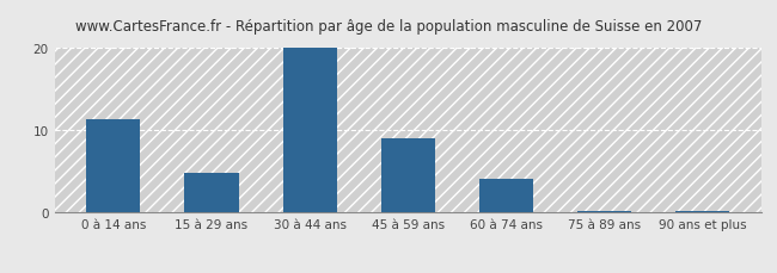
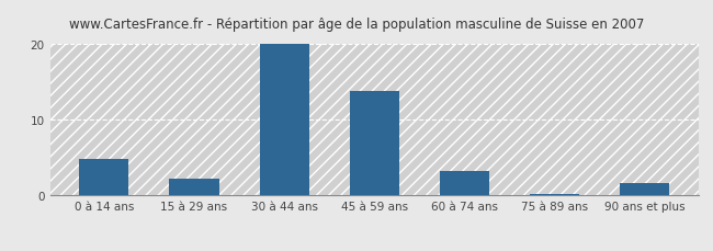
0 à 14 ans: 11.3 -> 4.8
15 à 29 ans: 4.8 -> 2.2
45 à 59 ans: 9.1 -> 13.8
60 à 74 ans: 4.1 -> 3.2
90 ans et plus: 0.1 -> 1.6
